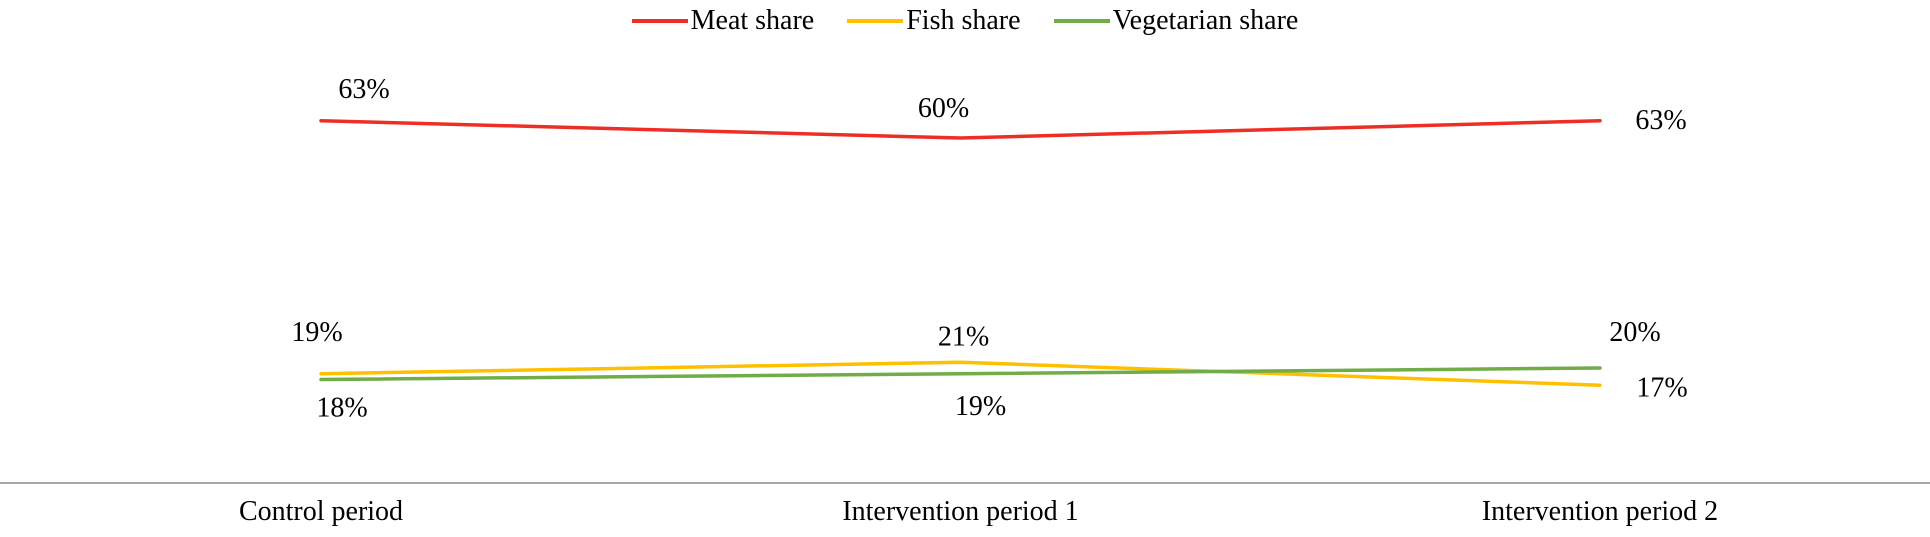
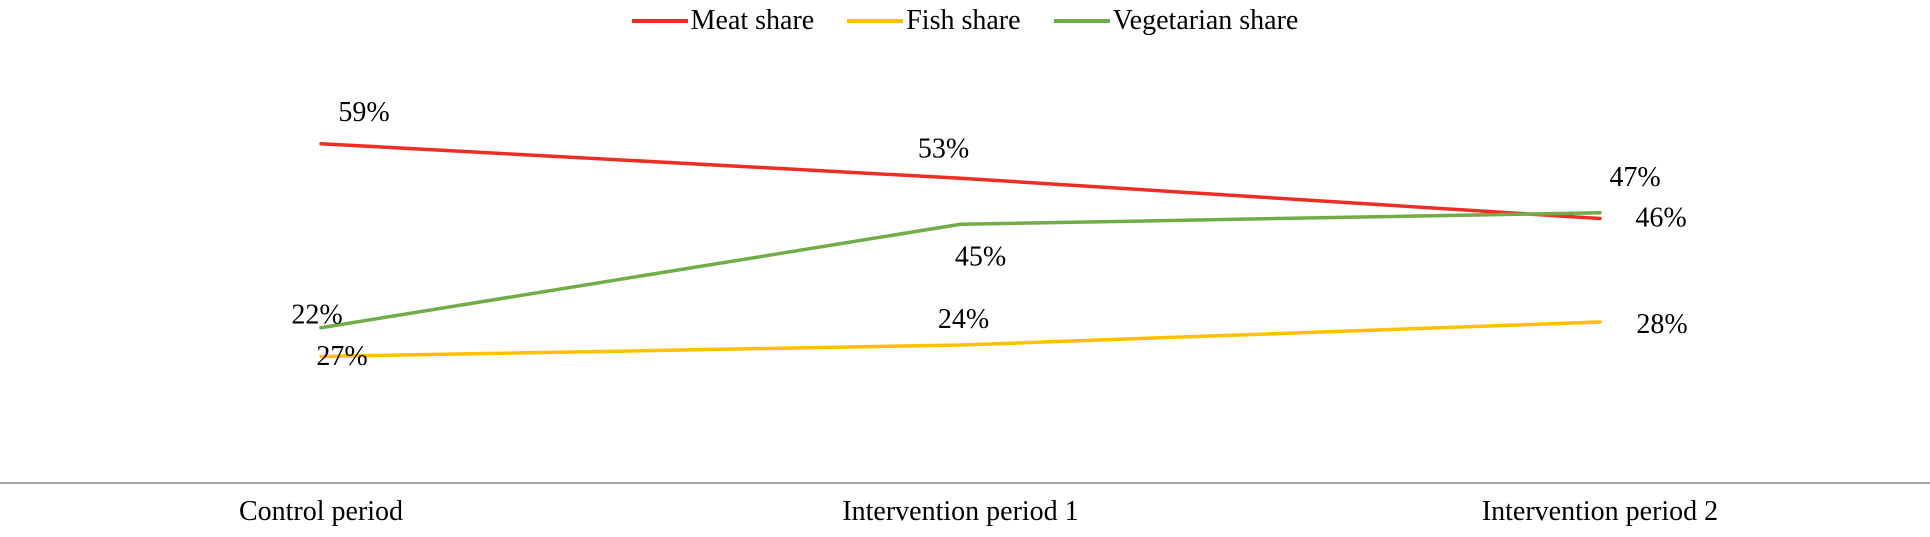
Meat share/Control period: 63% -> 59%
Fish share/Control period: 19% -> 22%
Vegetarian share/Control period: 18% -> 27%
Meat share/Intervention period 1: 60% -> 53%
Fish share/Intervention period 1: 21% -> 24%
Vegetarian share/Intervention period 1: 19% -> 45%
Meat share/Intervention period 2: 63% -> 46%
Fish share/Intervention period 2: 17% -> 28%
Vegetarian share/Intervention period 2: 20% -> 47%
